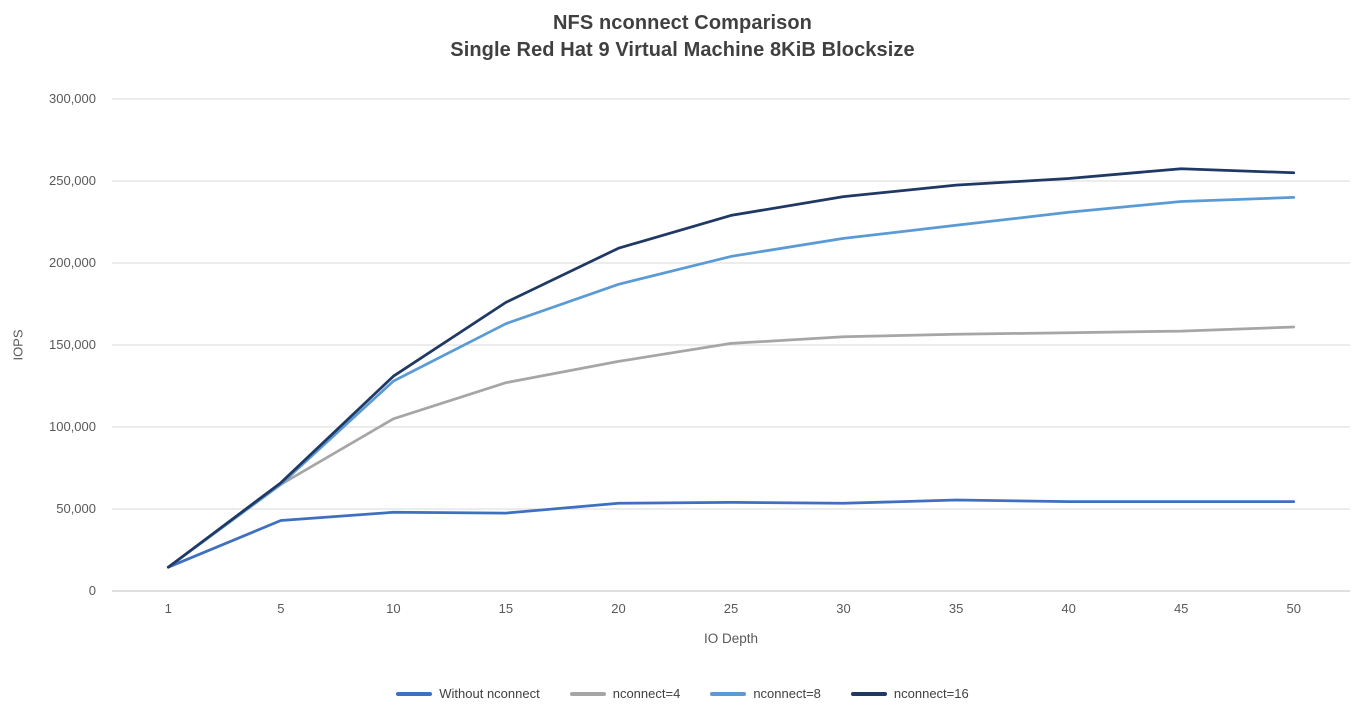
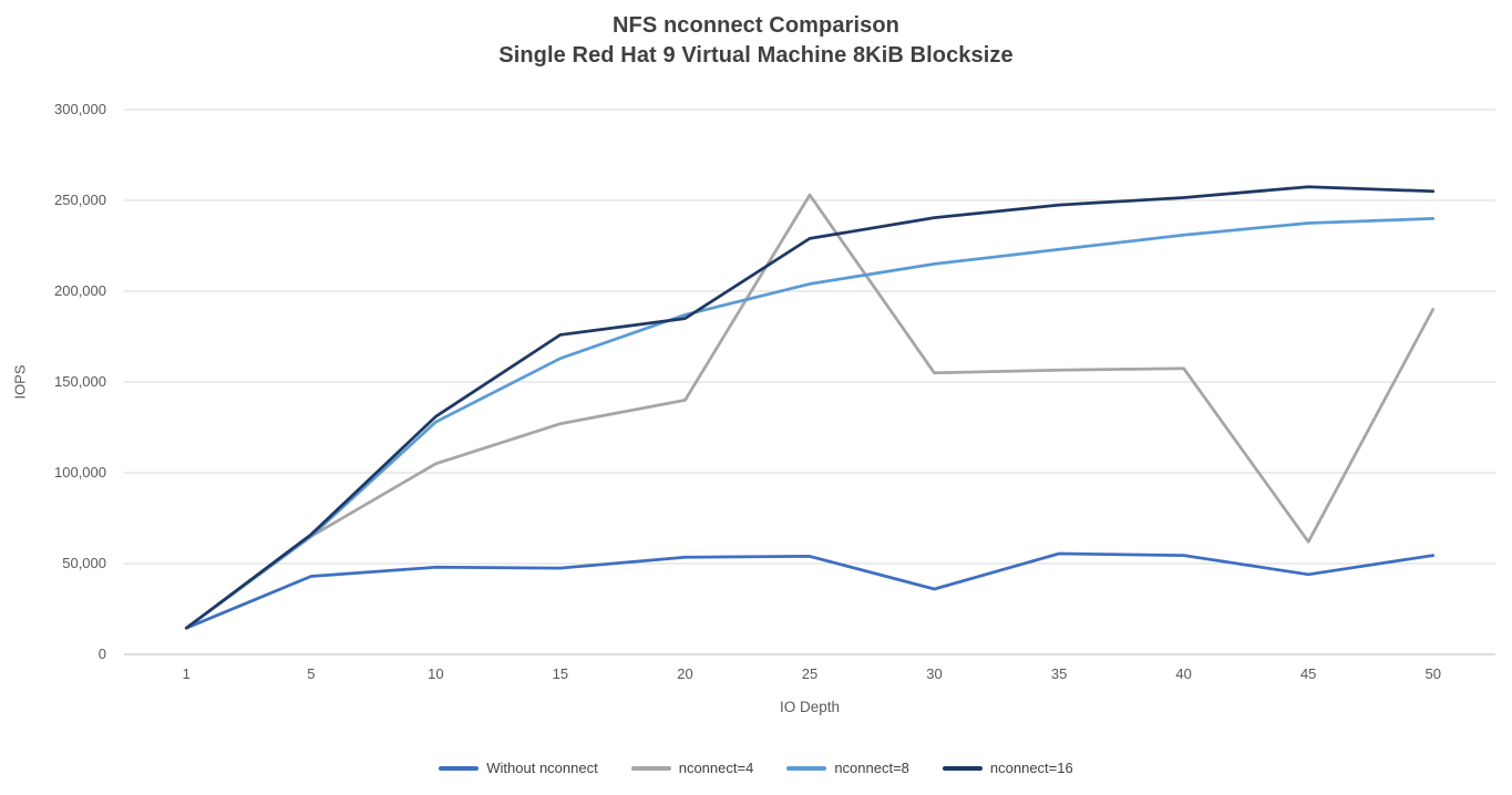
nconnect=16/20: 209000 -> 185000
nconnect=4/25: 151000 -> 253000
Without nconnect/30: 54000 -> 36000
Without nconnect/45: 54000 -> 44000
nconnect=4/45: 158000 -> 62000
nconnect=4/50: 161000 -> 190000
